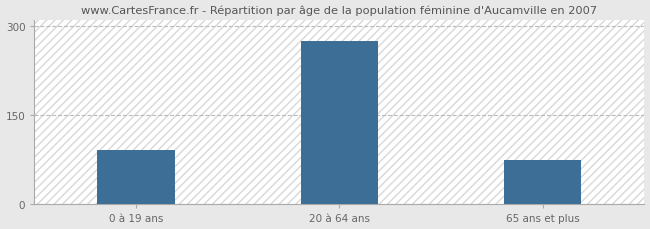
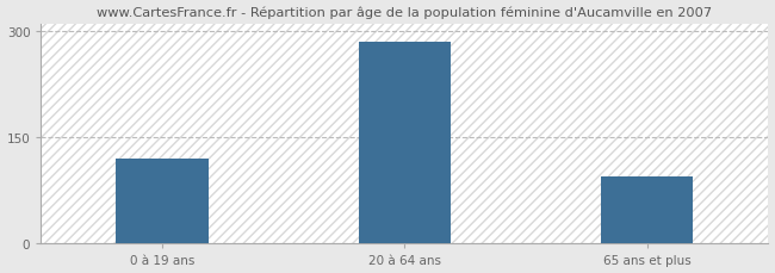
0 à 19 ans: 92 -> 120
20 à 64 ans: 274 -> 284
65 ans et plus: 74 -> 95
